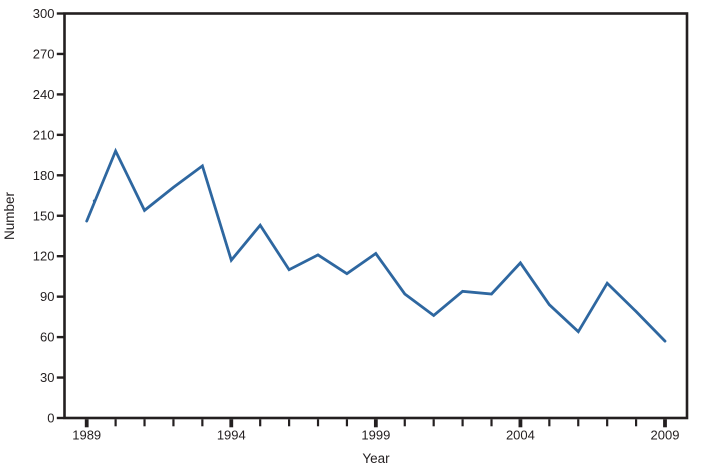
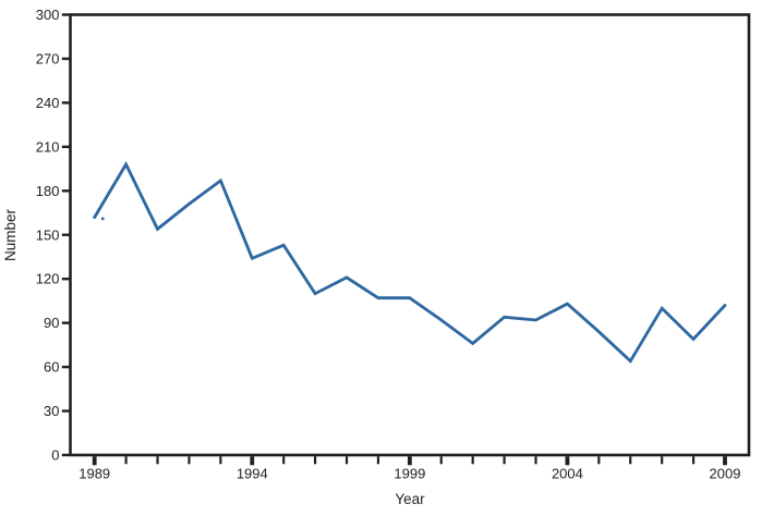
1989: 146 -> 162
1994: 117 -> 134
1999: 122 -> 107
2004: 115 -> 103
2009: 57 -> 102
